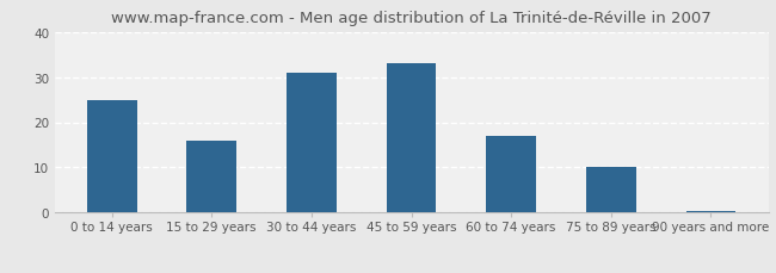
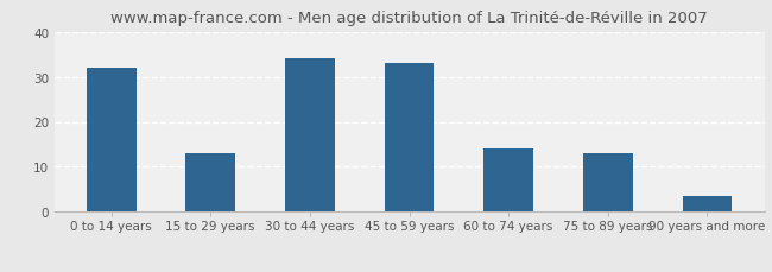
0 to 14 years: 25.0 -> 32.0
15 to 29 years: 16.0 -> 13.0
30 to 44 years: 31.0 -> 34.0
60 to 74 years: 17.0 -> 14.0
75 to 89 years: 10.0 -> 13.0
90 years and more: 0.5 -> 3.5
